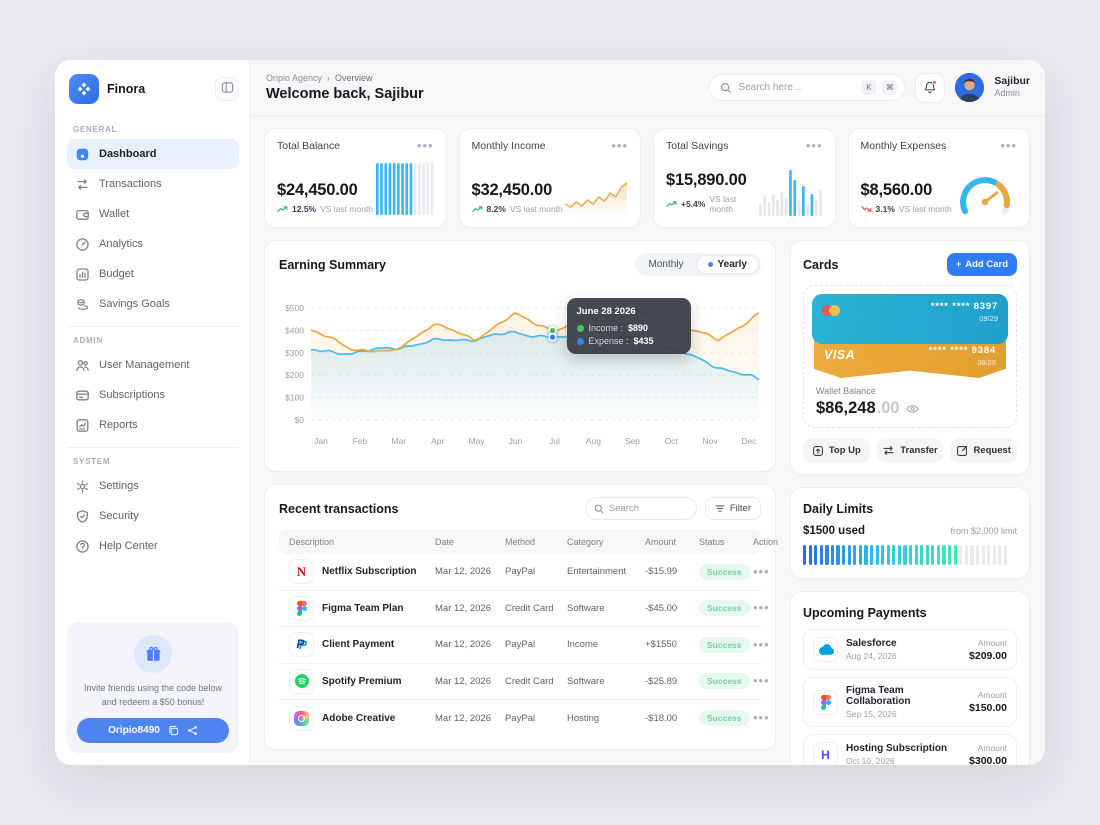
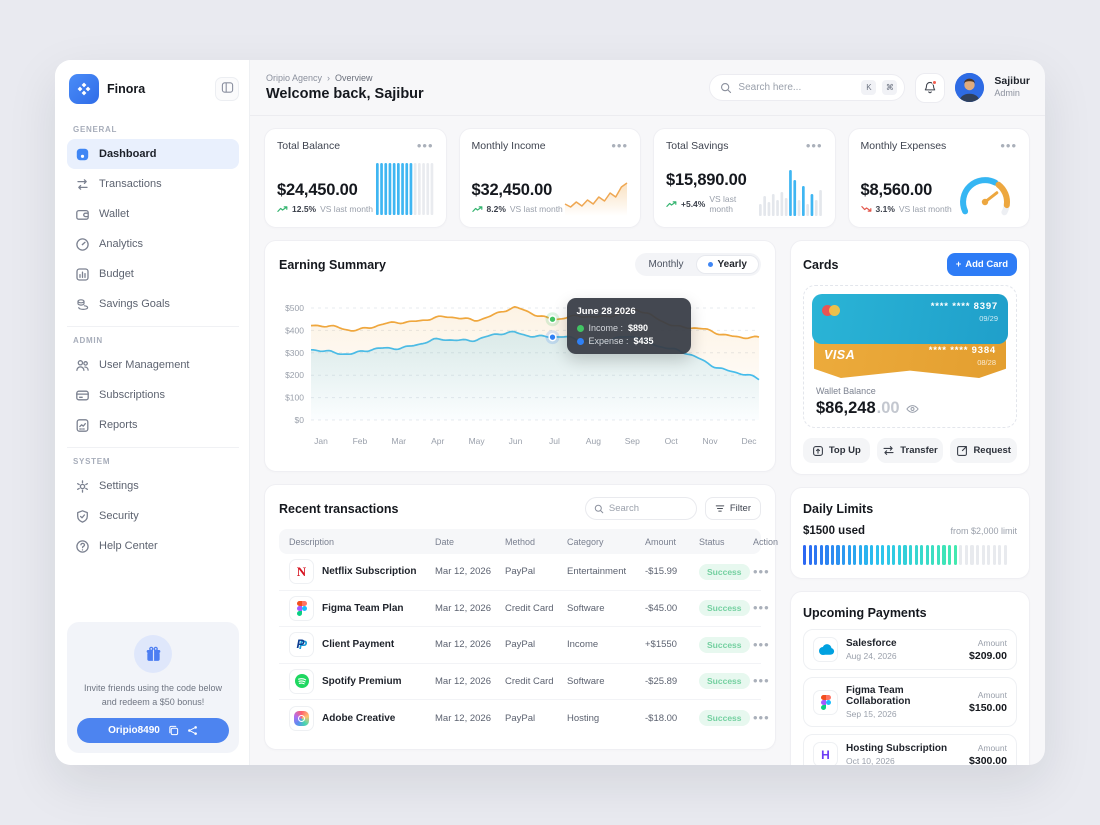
Income/Jan: $400 -> $420
Income/Feb: $320 -> $400
Income/Mar: $300 -> $430
Income/Apr: $430 -> $460
Income/May: $360 -> $450
Income/Jun: $470 -> $500
Income/Jul: $400 -> $450
Income/Nov: $360 -> $390
Income/Dec: $470 -> $360
